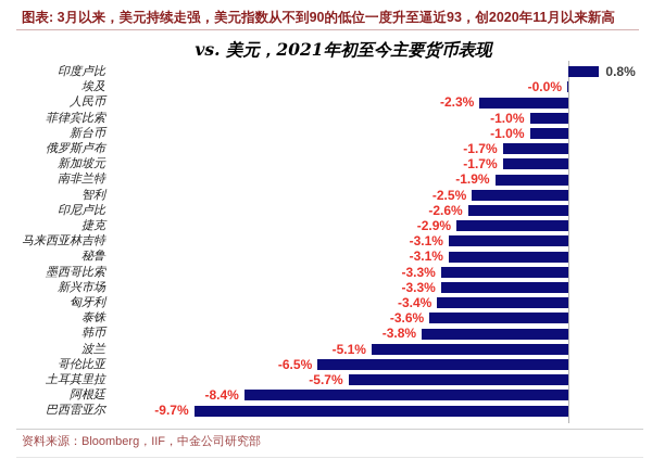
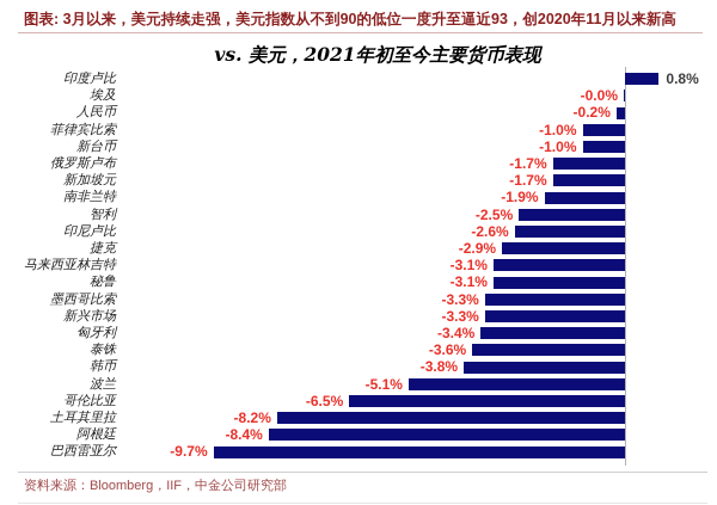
人民币: -2.3% -> -0.2%
土耳其里拉: -5.7% -> -8.2%
